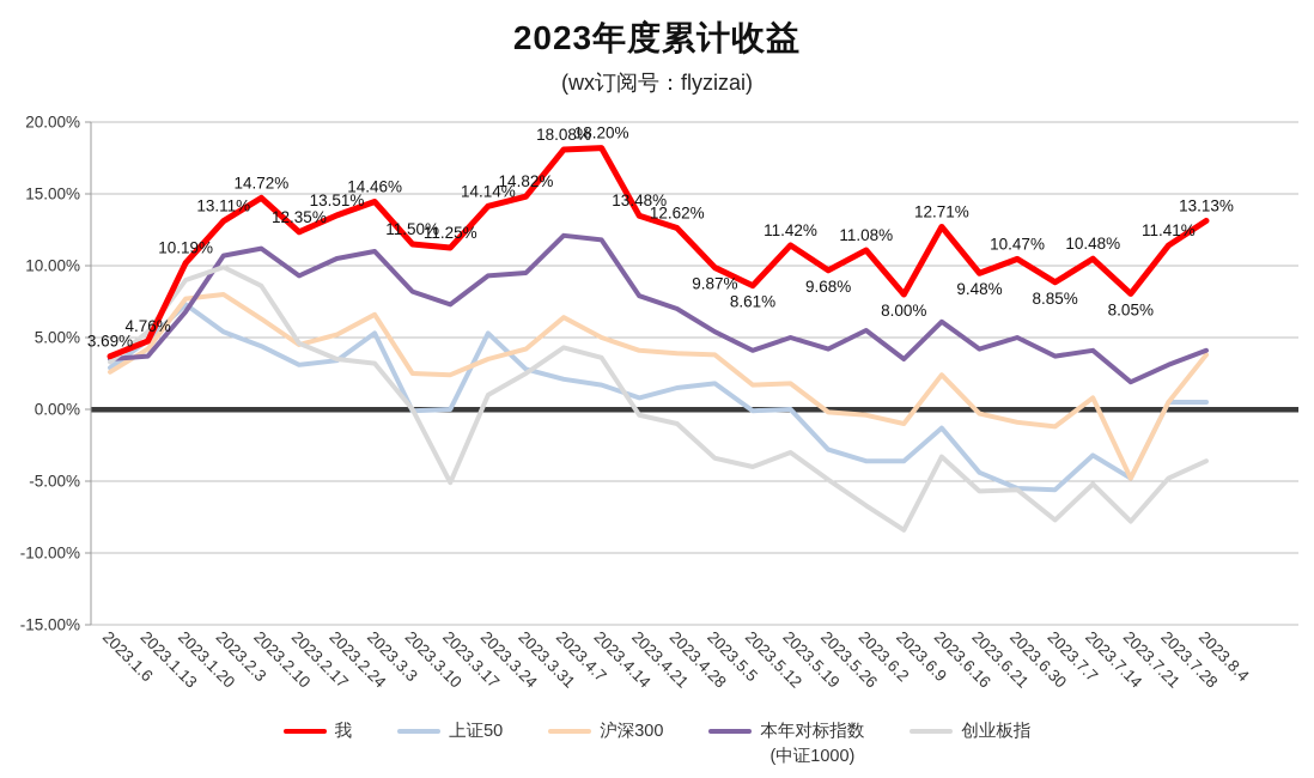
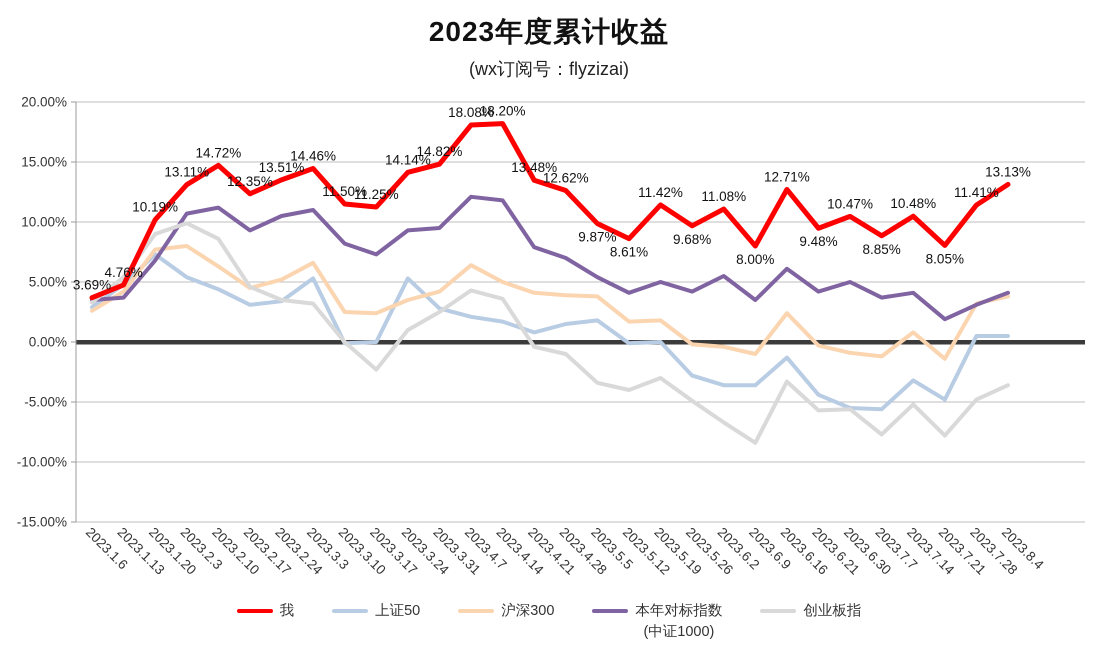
创业板指/2023.3.17: -5.1% -> -2.3%
沪深300/2023.7.21: -4.8% -> -1.4%
沪深300/2023.7.28: 0.5% -> 3.2%
